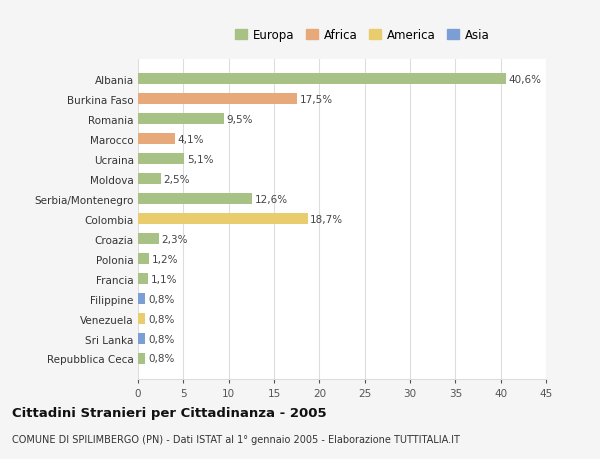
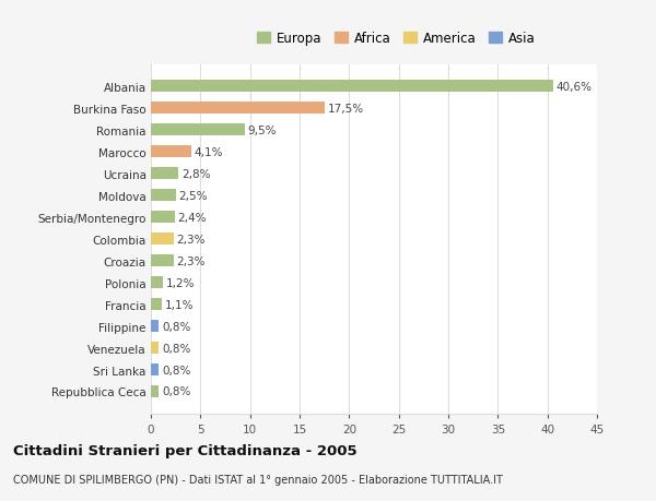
Ucraina: 5,1% -> 2,8%
Serbia/Montenegro: 12,6% -> 2,4%
Colombia: 18,7% -> 2,3%
